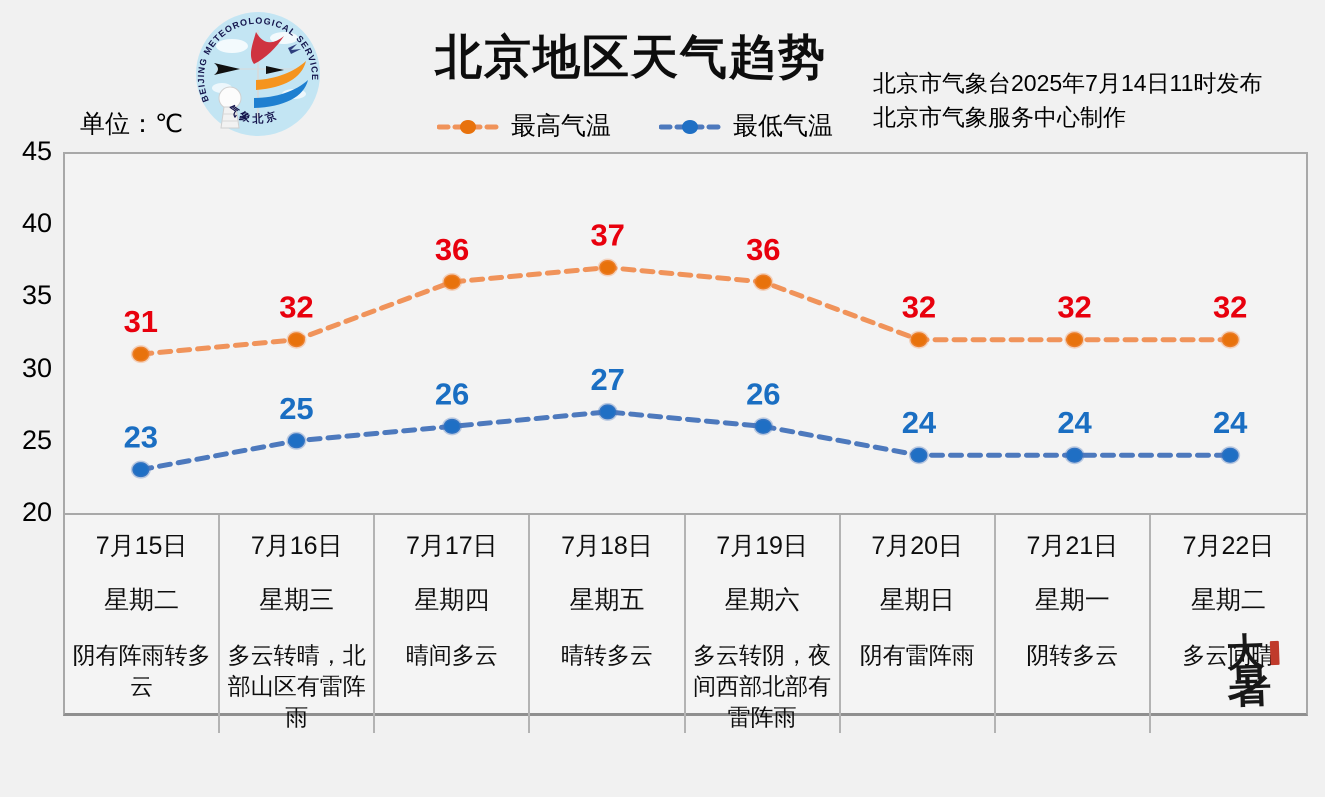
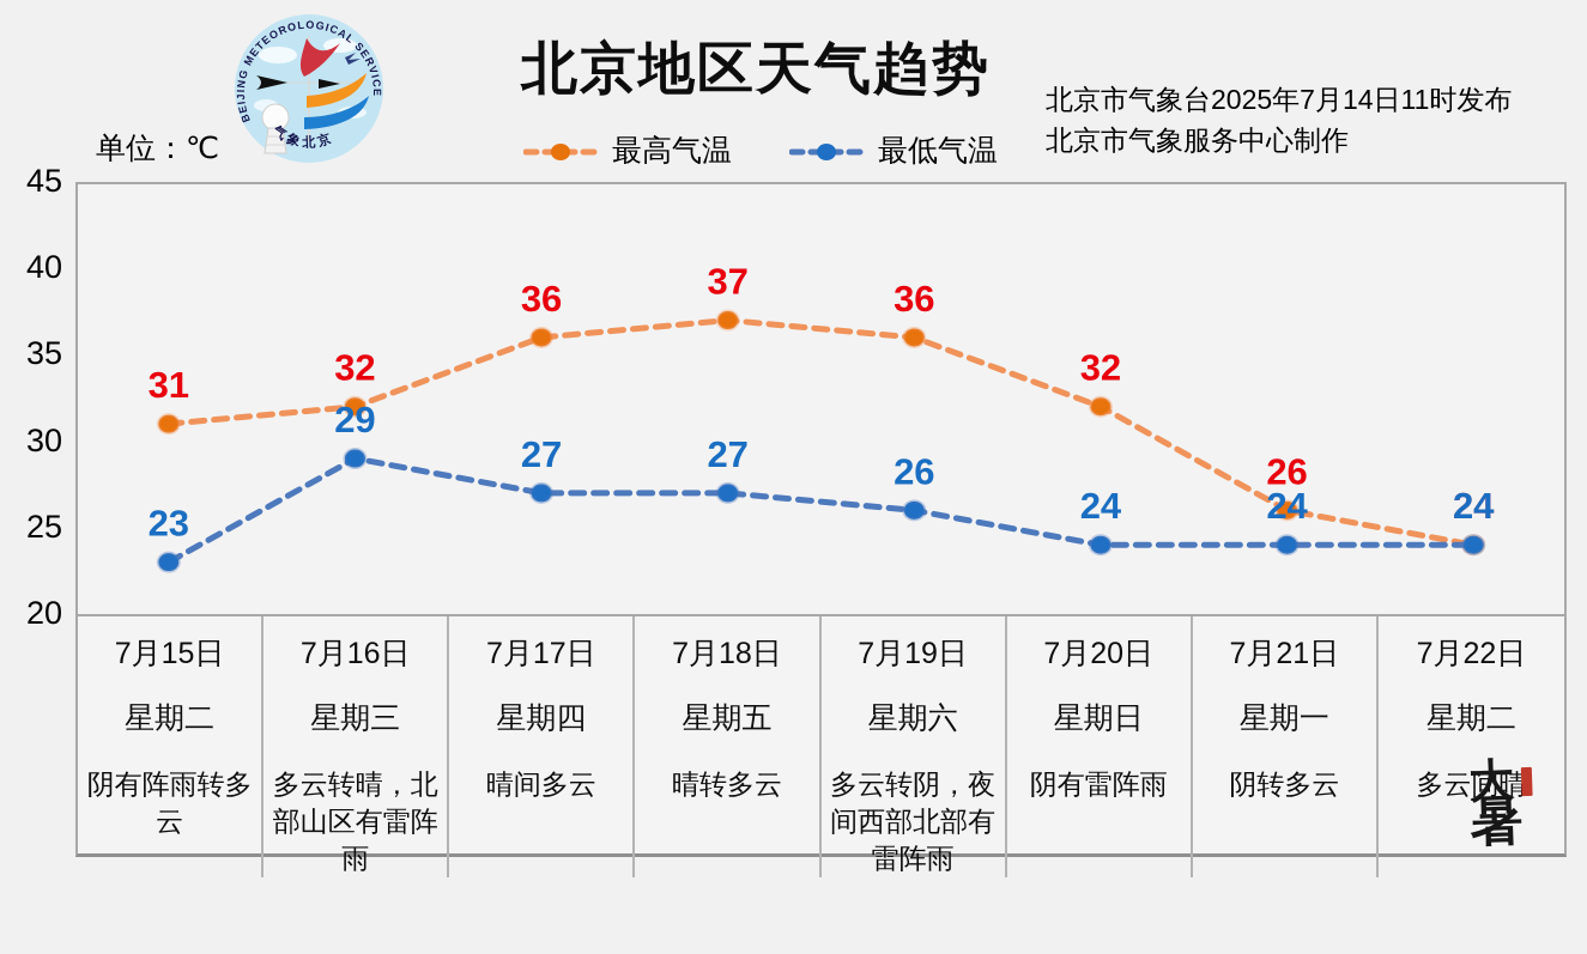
最低气温/7月16日: 25 -> 29
最低气温/7月17日: 26 -> 27
最高气温/7月21日: 32 -> 26
最高气温/7月22日: 32 -> 24
